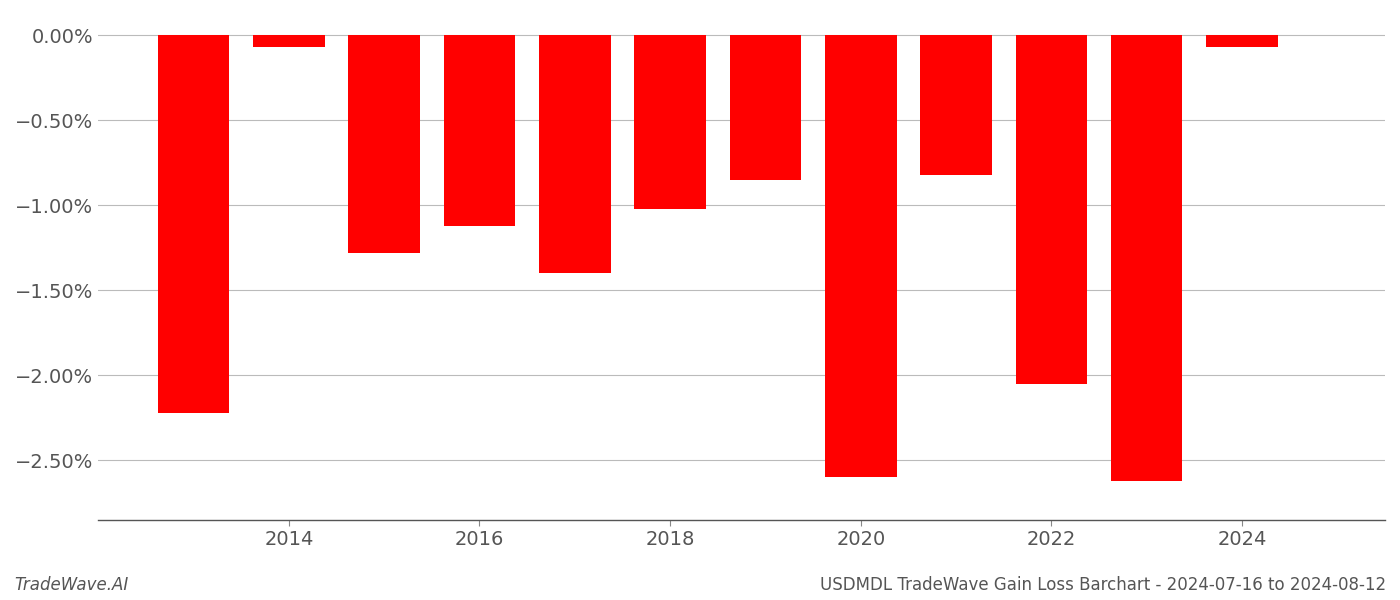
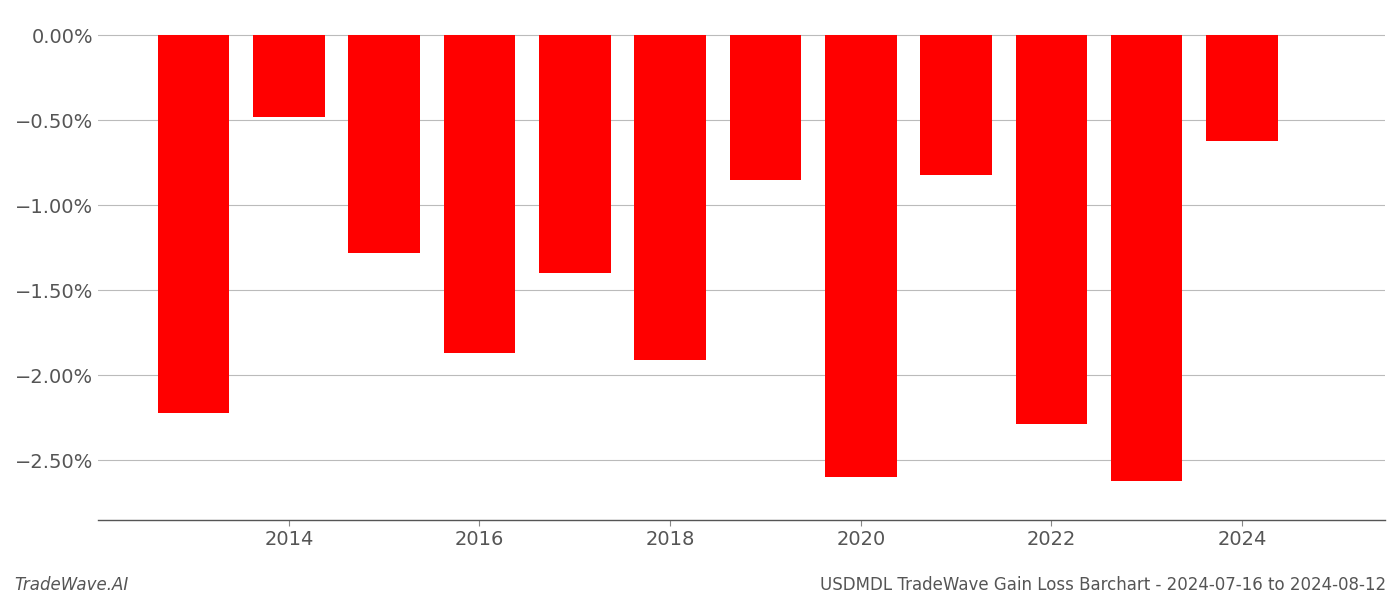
2014: -0.07% -> -0.48%
2016: -1.12% -> -1.87%
2018: -1.02% -> -1.91%
2022: -2.05% -> -2.29%
2024: -0.07% -> -0.62%
